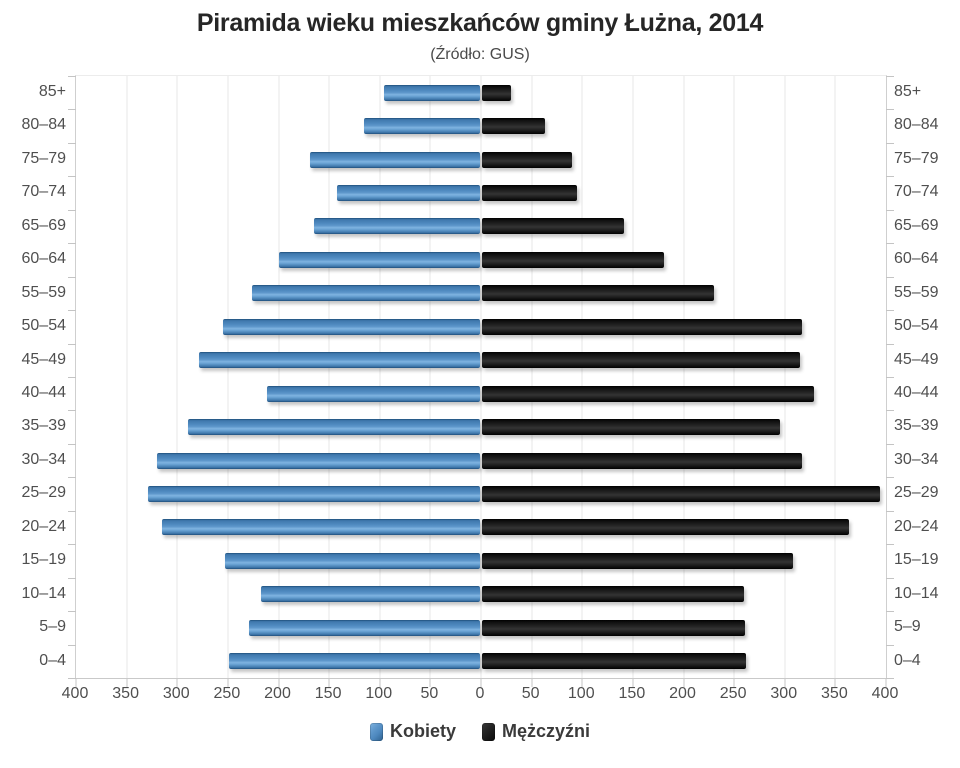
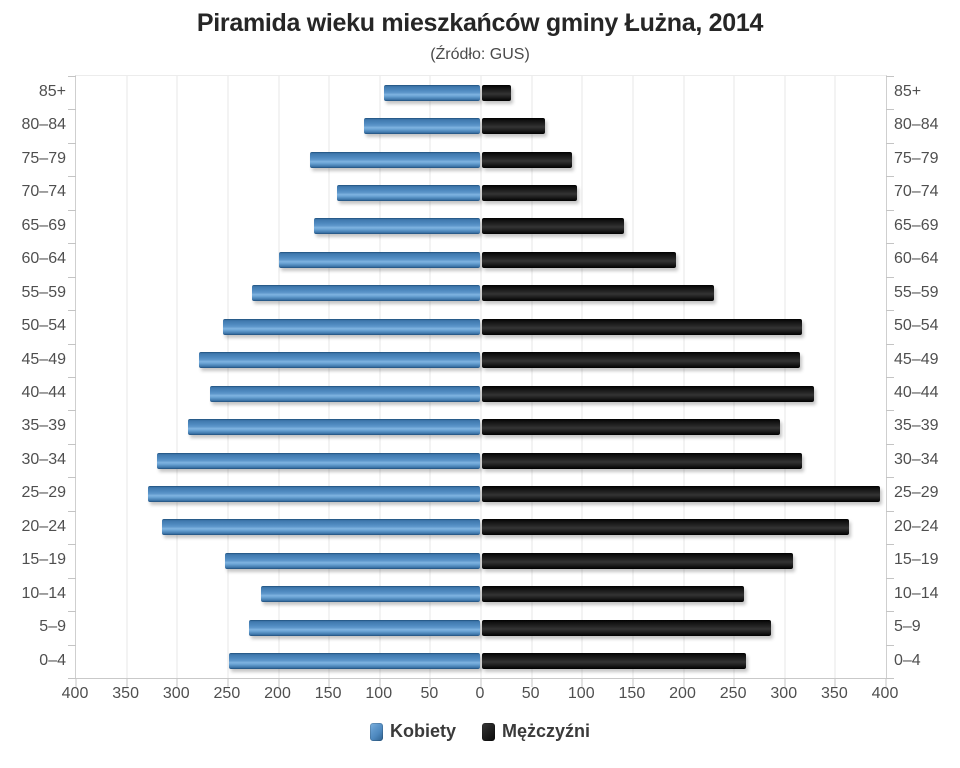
Mężczyźni/60–64: 180 -> 190
Kobiety/40–44: 210 -> 270
Mężczyźni/5–9: 260 -> 280
